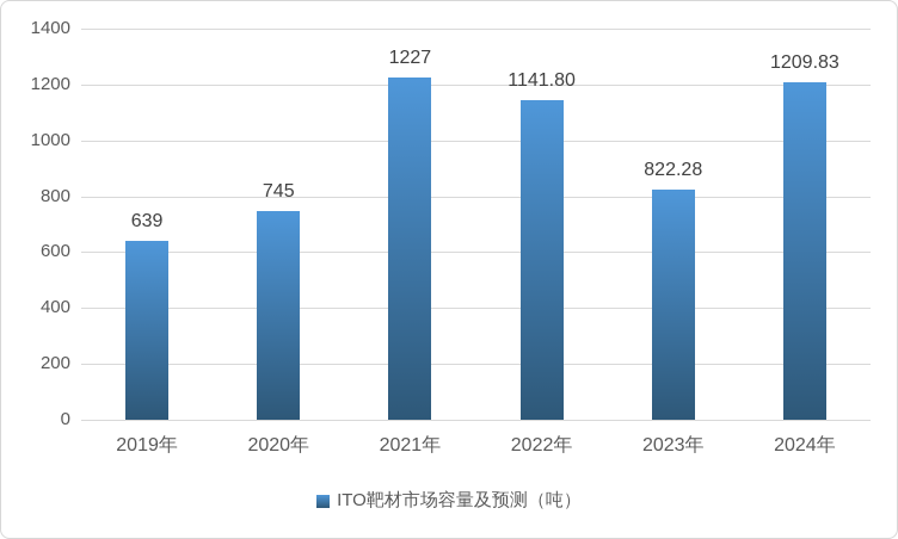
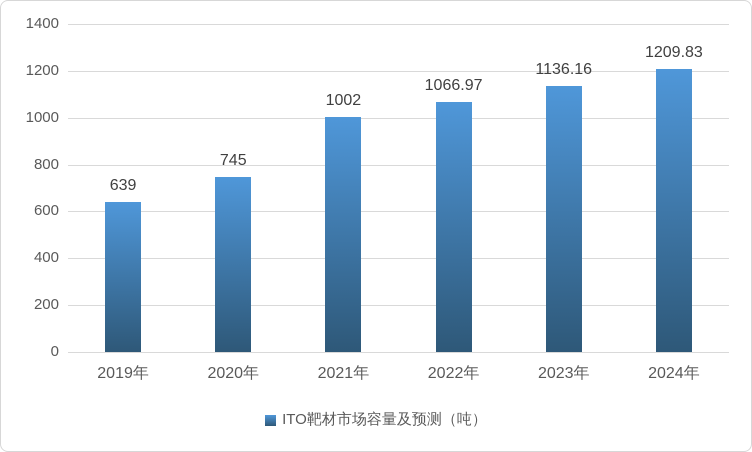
2021年: 1227 -> 1002
2022年: 1141.80 -> 1066.97
2023年: 822.28 -> 1136.16
